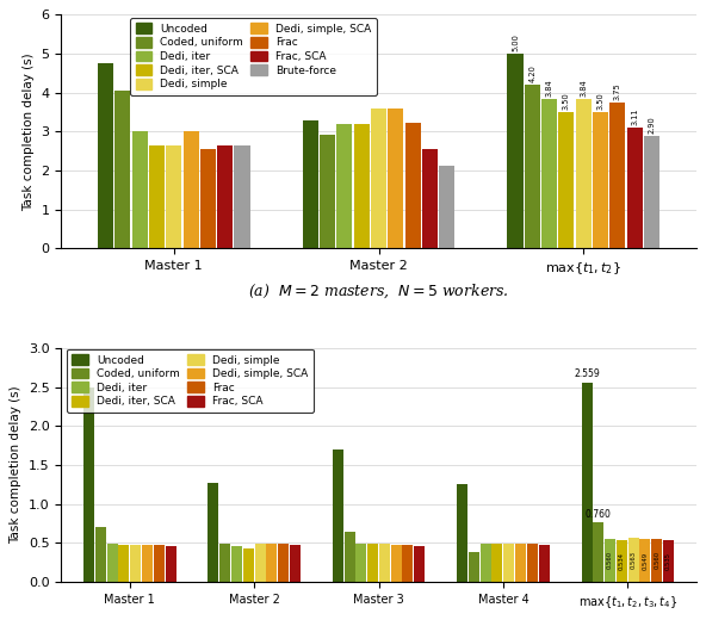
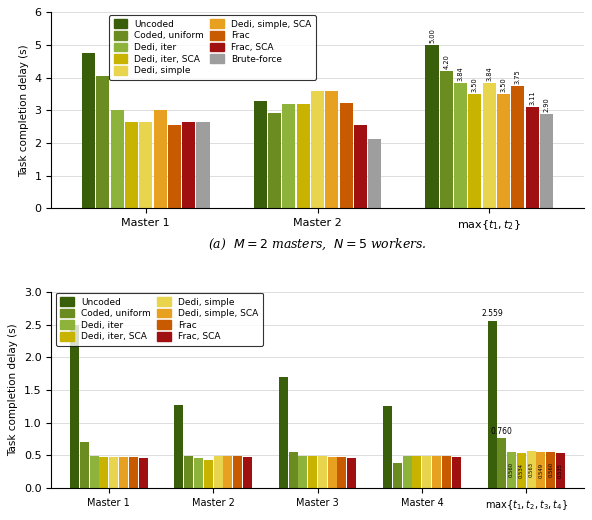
Coded, uniform/Master 3: 0.65 -> 0.56
